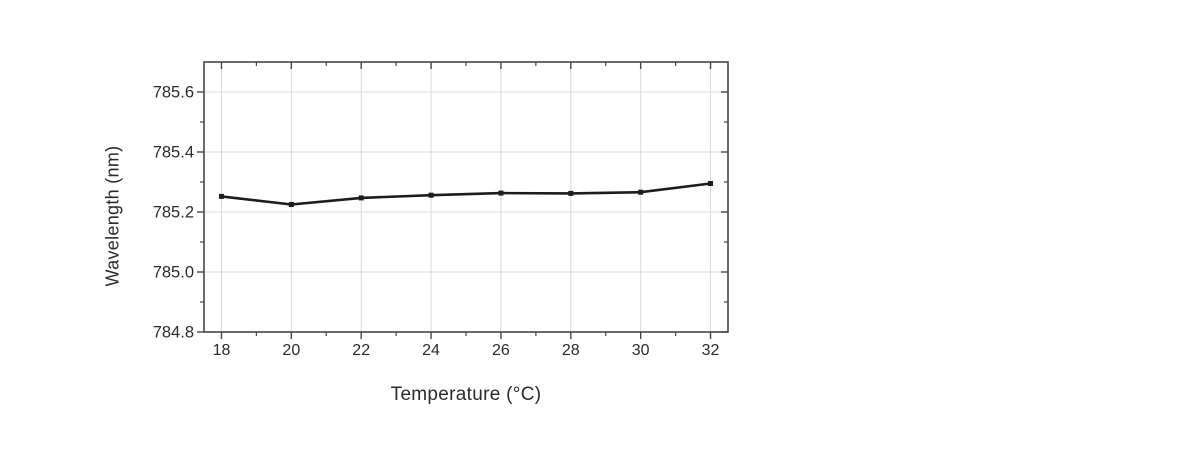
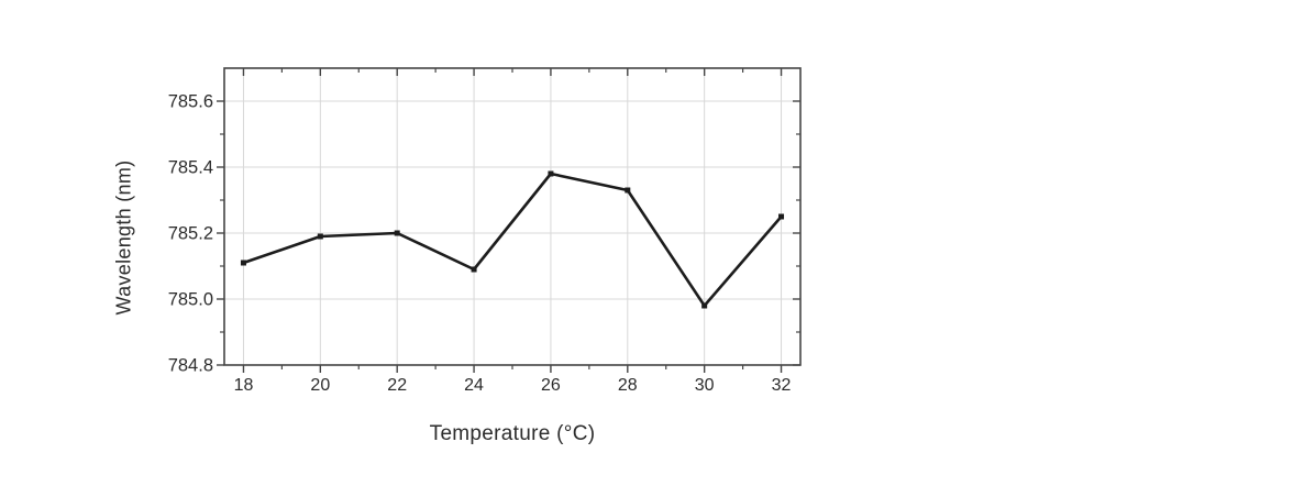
18: 785.25 -> 785.11
20: 785.23 -> 785.19
22: 785.25 -> 785.20
24: 785.26 -> 785.09
26: 785.26 -> 785.38
28: 785.26 -> 785.33
30: 785.27 -> 784.98
32: 785.29 -> 785.25
